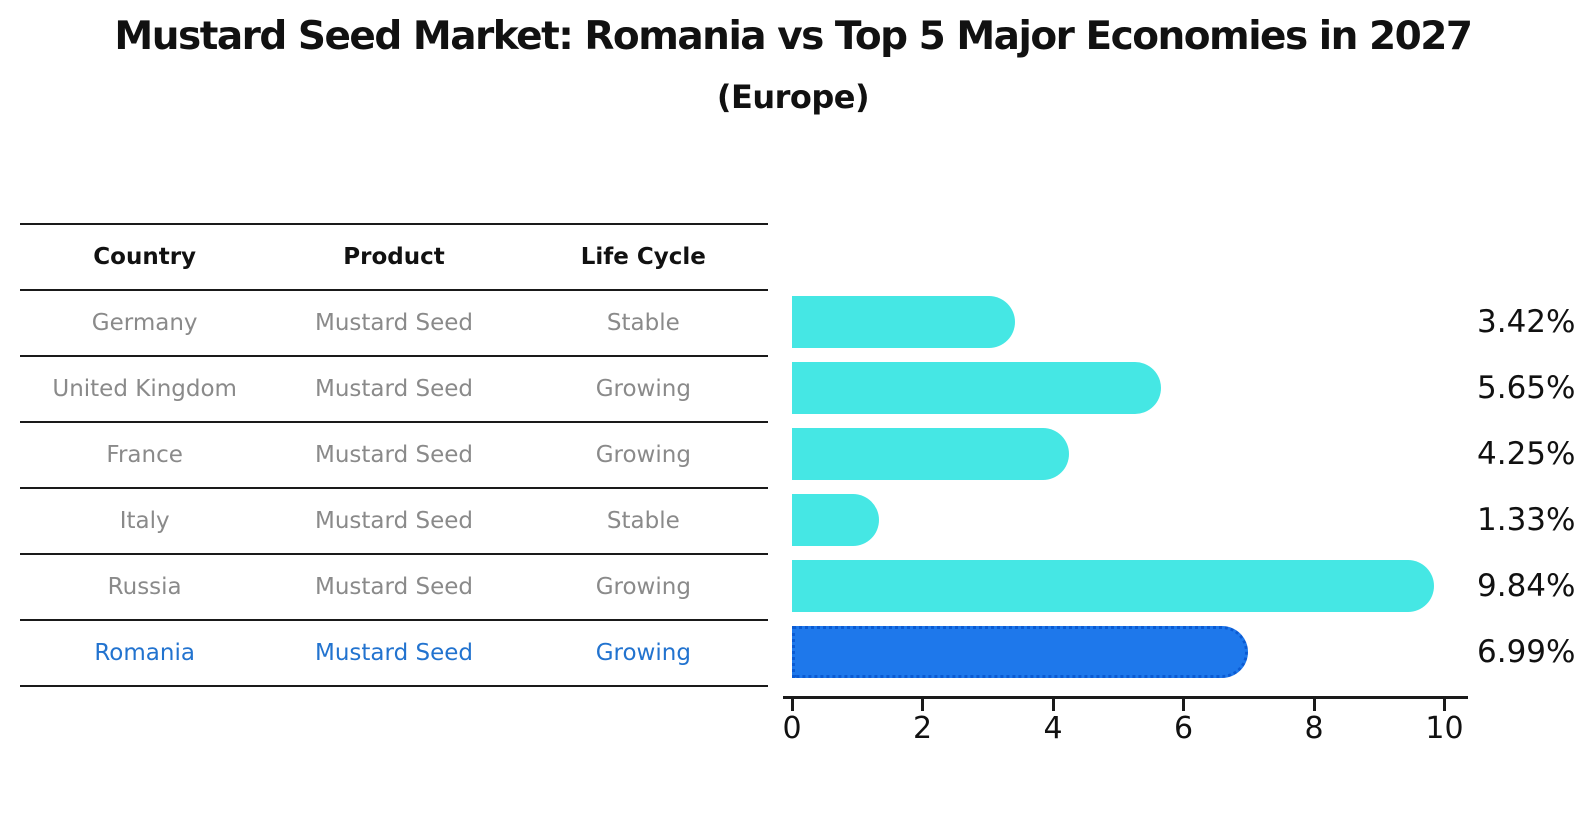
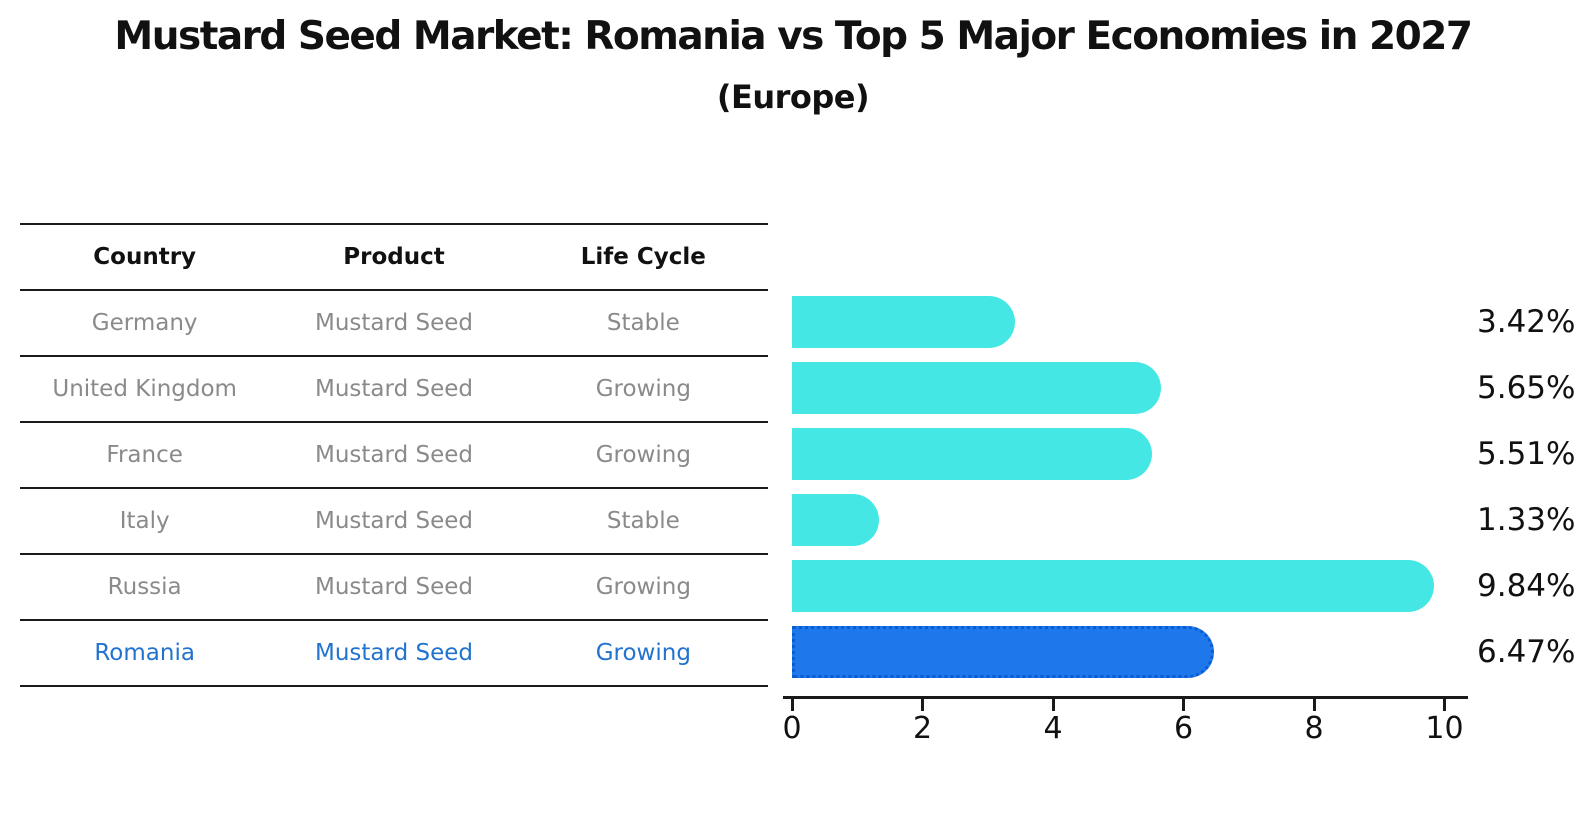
France: 4.25% -> 5.51%
Romania: 6.99% -> 6.47%
